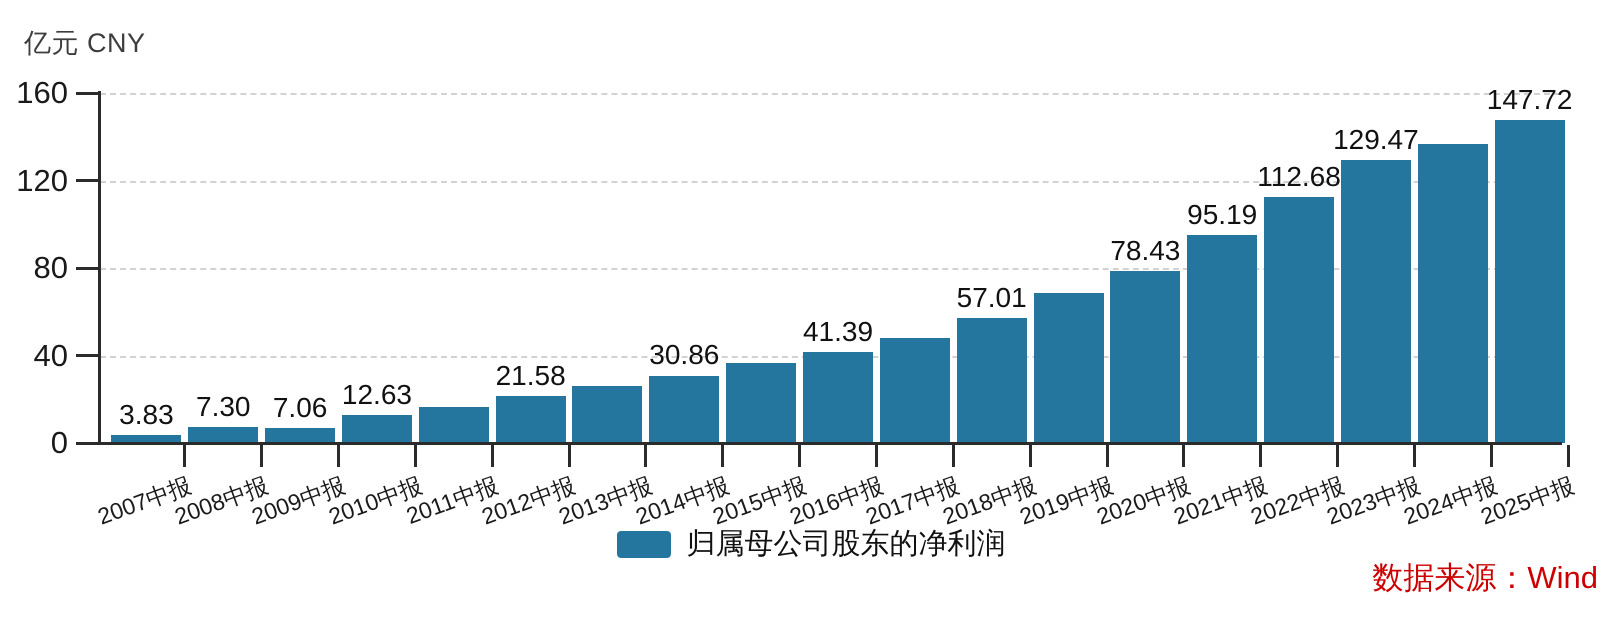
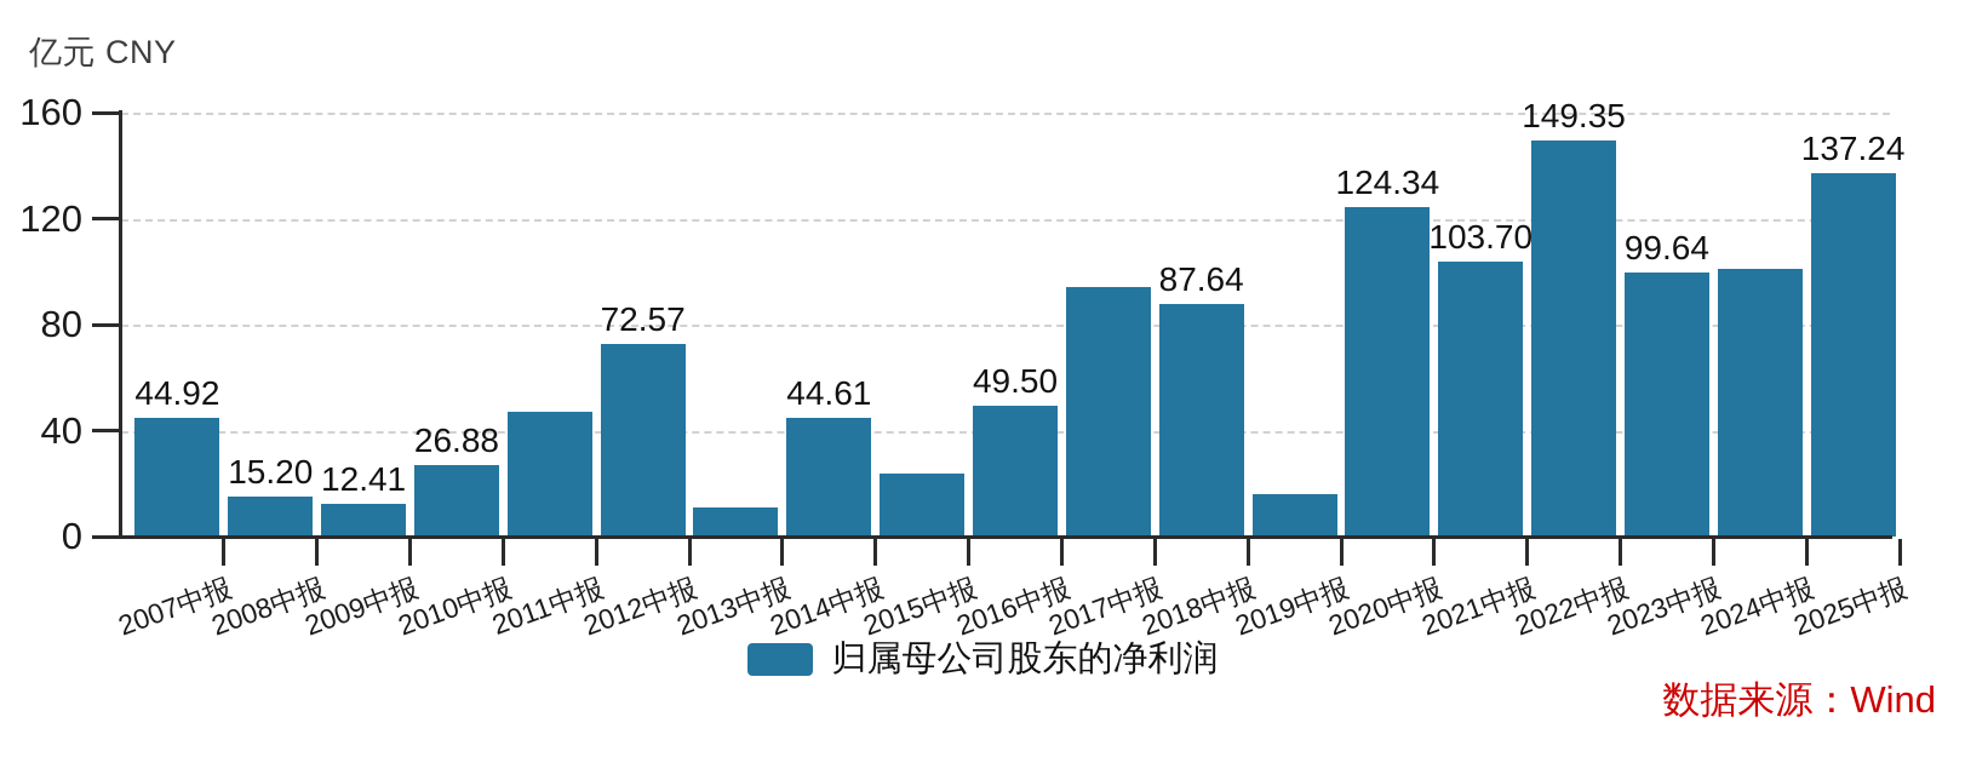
2007中报: 3.83 -> 44.92
2008中报: 7.30 -> 15.20
2009中报: 7.06 -> 12.41
2010中报: 12.63 -> 26.88
2011中报: 16 -> 47
2012中报: 21.58 -> 72.57
2013中报: 26 -> 11
2014中报: 30.86 -> 44.61
2015中报: 36 -> 24
2016中报: 41.39 -> 49.50
2017中报: 48 -> 94
2018中报: 57.01 -> 87.64
2019中报: 68 -> 16
2020中报: 78.43 -> 124.34
2021中报: 95.19 -> 103.70
2022中报: 112.68 -> 149.35
2023中报: 129.47 -> 99.64
2024中报: 136 -> 101
2025中报: 147.72 -> 137.24
